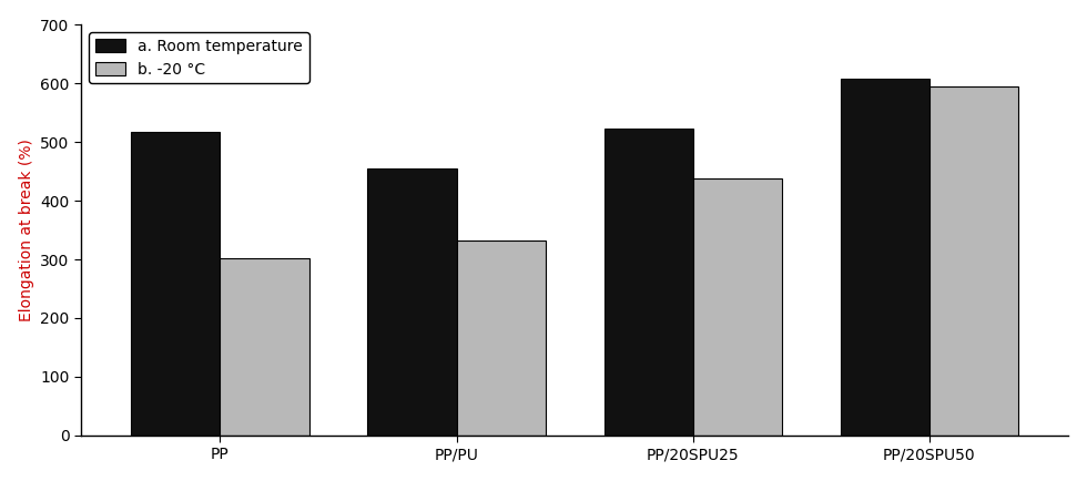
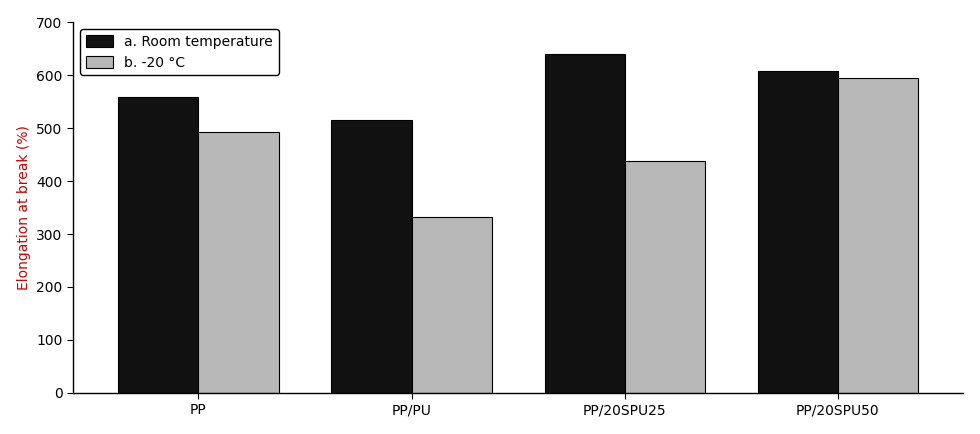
a. Room temperature/PP: 518 -> 558
b. -20 °C/PP: 302 -> 492
a. Room temperature/PP/PU: 455 -> 516
a. Room temperature/PP/20SPU25: 522 -> 640
